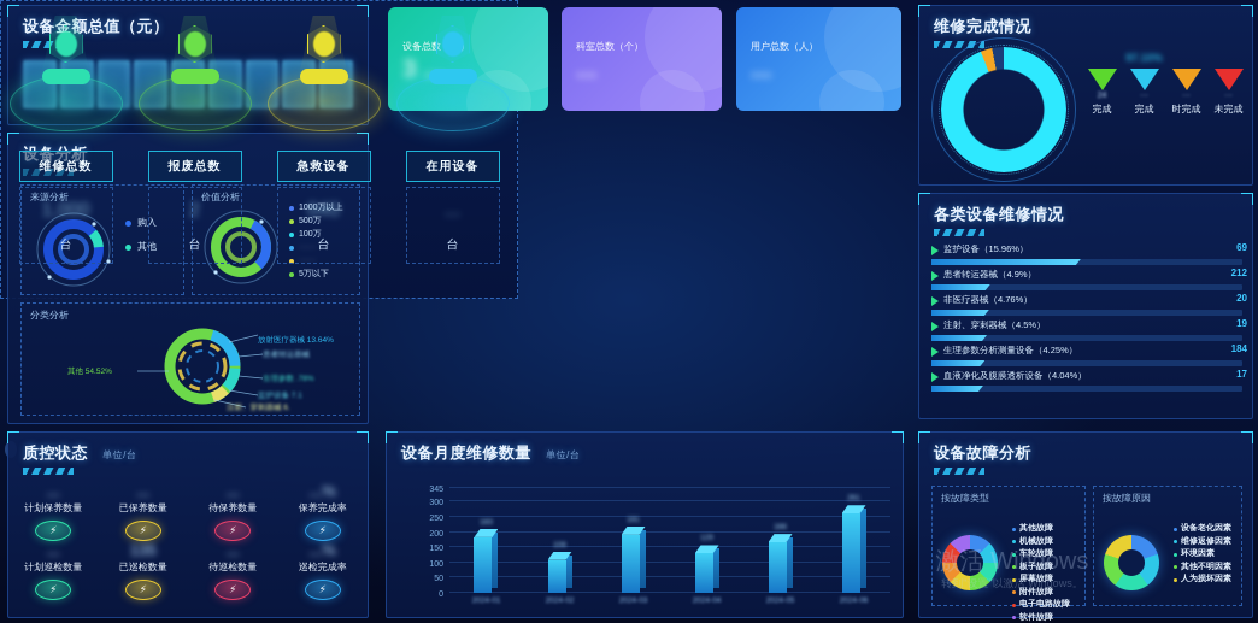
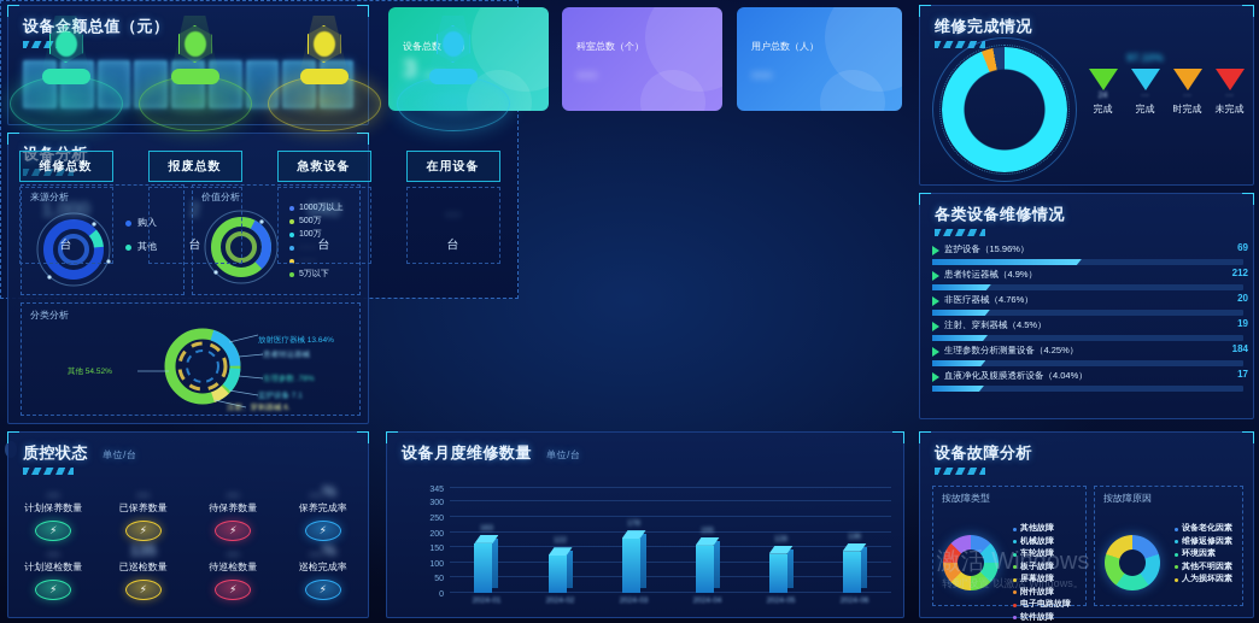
2024-01: 183 -> 163
2024-02: 108 -> 122
2024-03: 191 -> 178
2024-04: 129 -> 155
2024-05: 166 -> 128
2024-06: 261 -> 136
